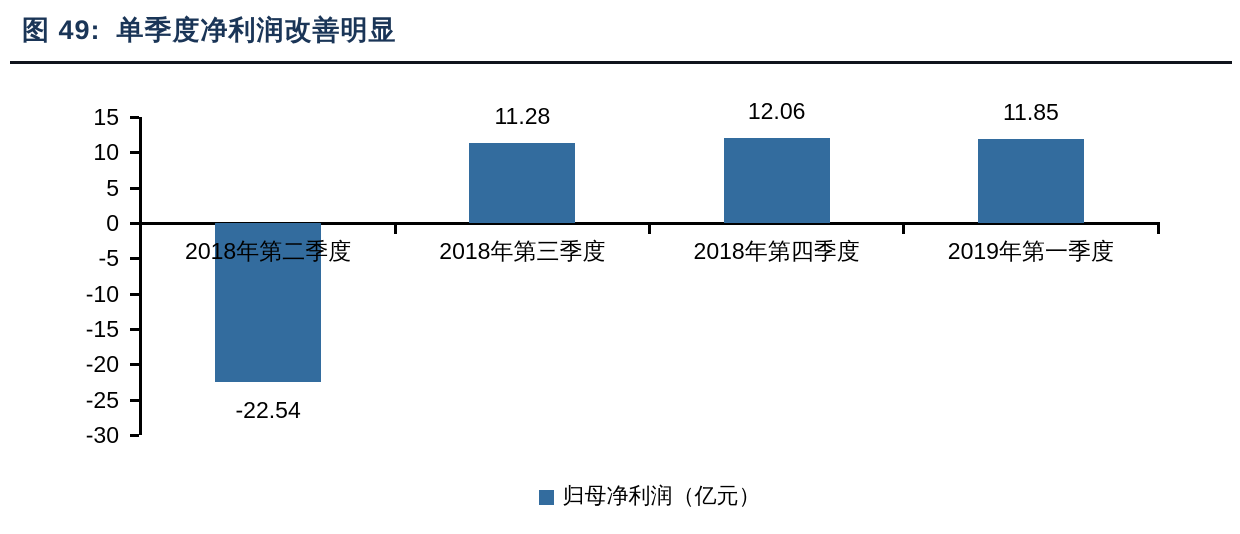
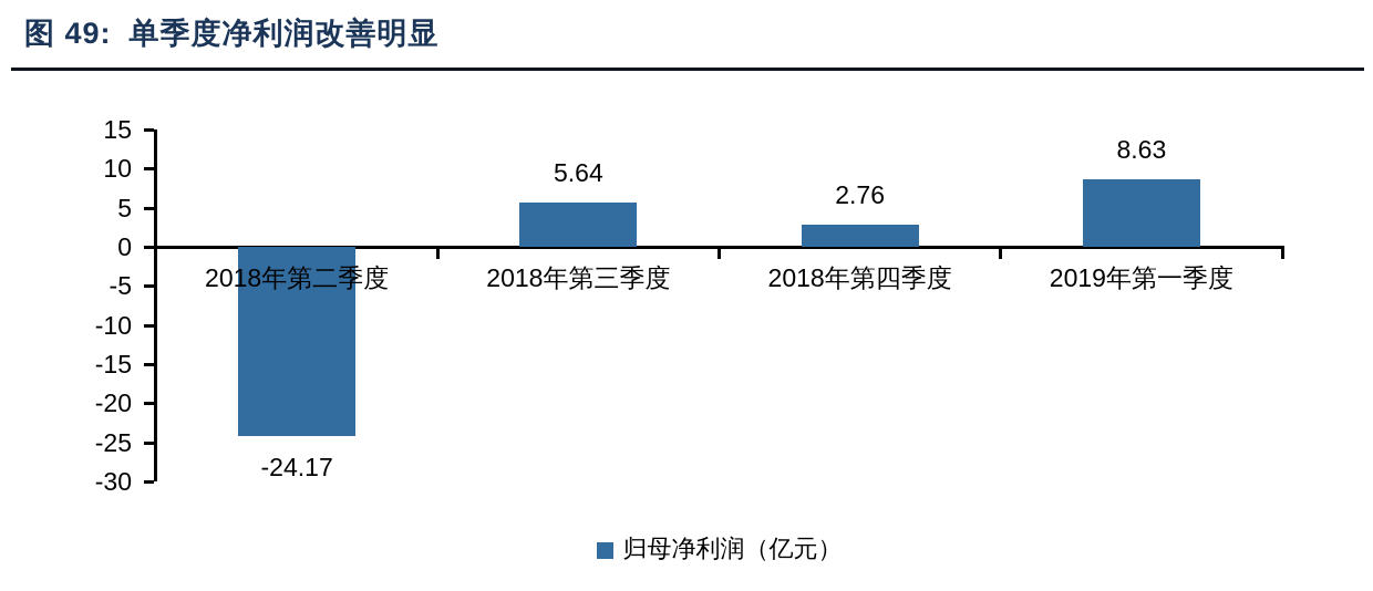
2018年第二季度: -22.54 -> -24.17
2018年第三季度: 11.28 -> 5.64
2018年第四季度: 12.06 -> 2.76
2019年第一季度: 11.85 -> 8.63
